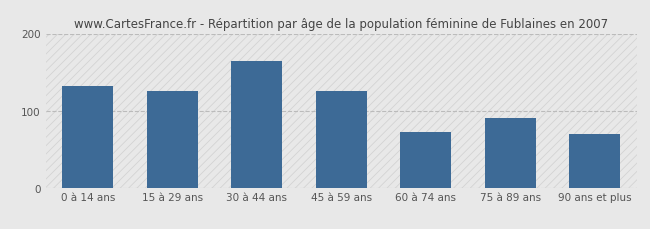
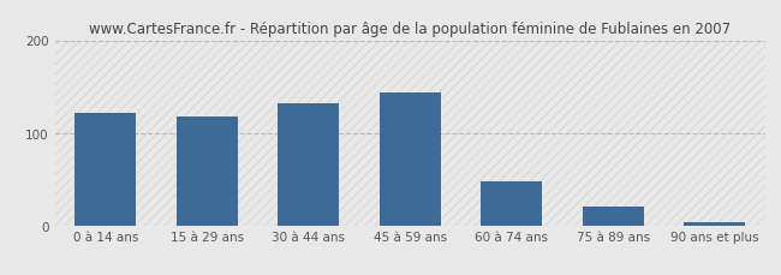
0 à 14 ans: 132 -> 122
15 à 29 ans: 126 -> 118
30 à 44 ans: 164 -> 132
45 à 59 ans: 126 -> 143
60 à 74 ans: 72 -> 48
75 à 89 ans: 90 -> 20
90 ans et plus: 70 -> 4
